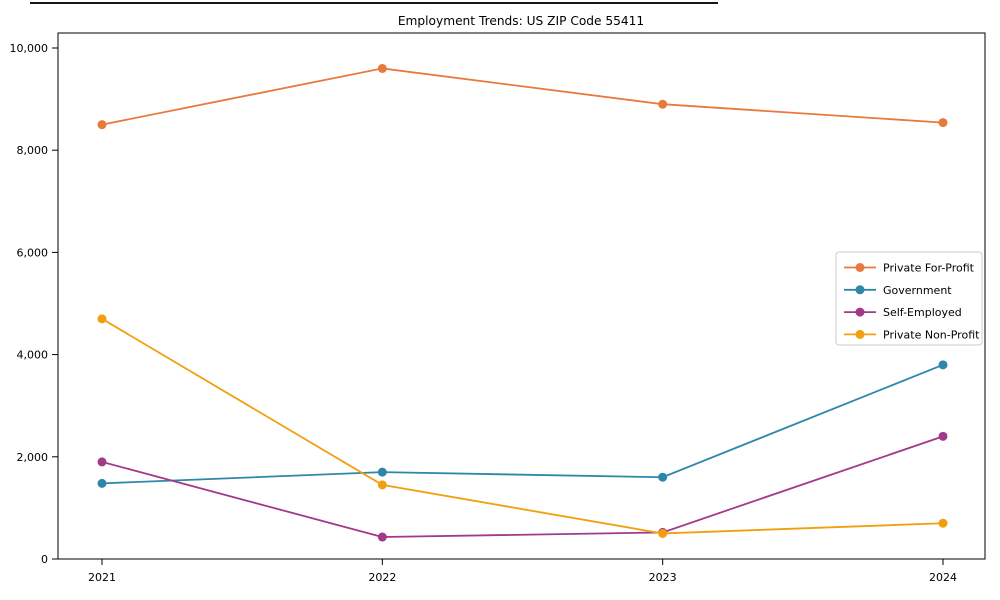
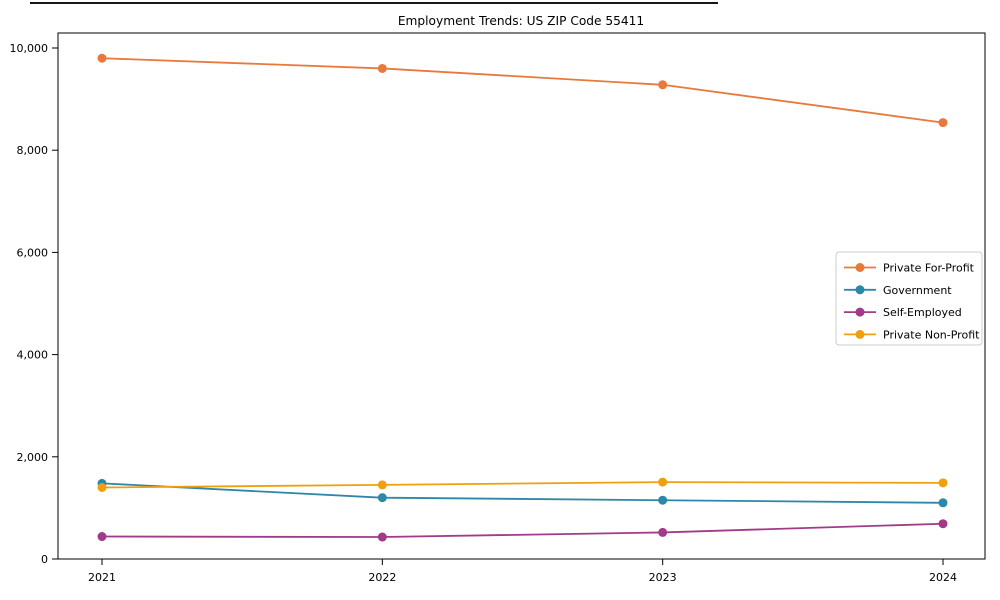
Private For-Profit/2021: 8500 -> 9800
Self-Employed/2021: 1900 -> 400
Private Non-Profit/2021: 4700 -> 1400
Government/2022: 1700 -> 1200
Private For-Profit/2023: 8900 -> 9300
Government/2023: 1600 -> 1200
Private Non-Profit/2023: 500 -> 1500
Government/2024: 3800 -> 1100
Self-Employed/2024: 2400 -> 700
Private Non-Profit/2024: 700 -> 1500
